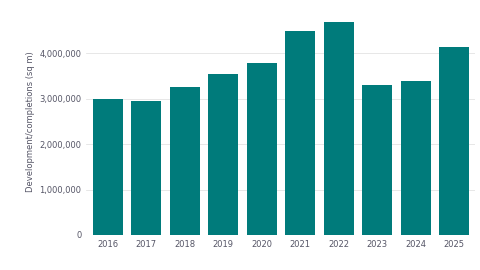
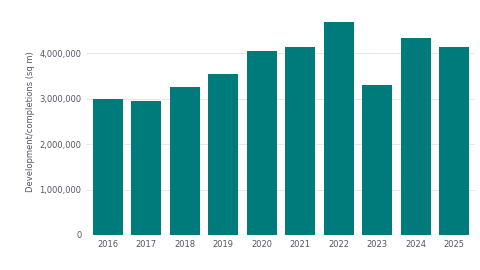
2020: 3,800,000 -> 4,050,000
2021: 4,500,000 -> 4,150,000
2024: 3,400,000 -> 4,350,000
